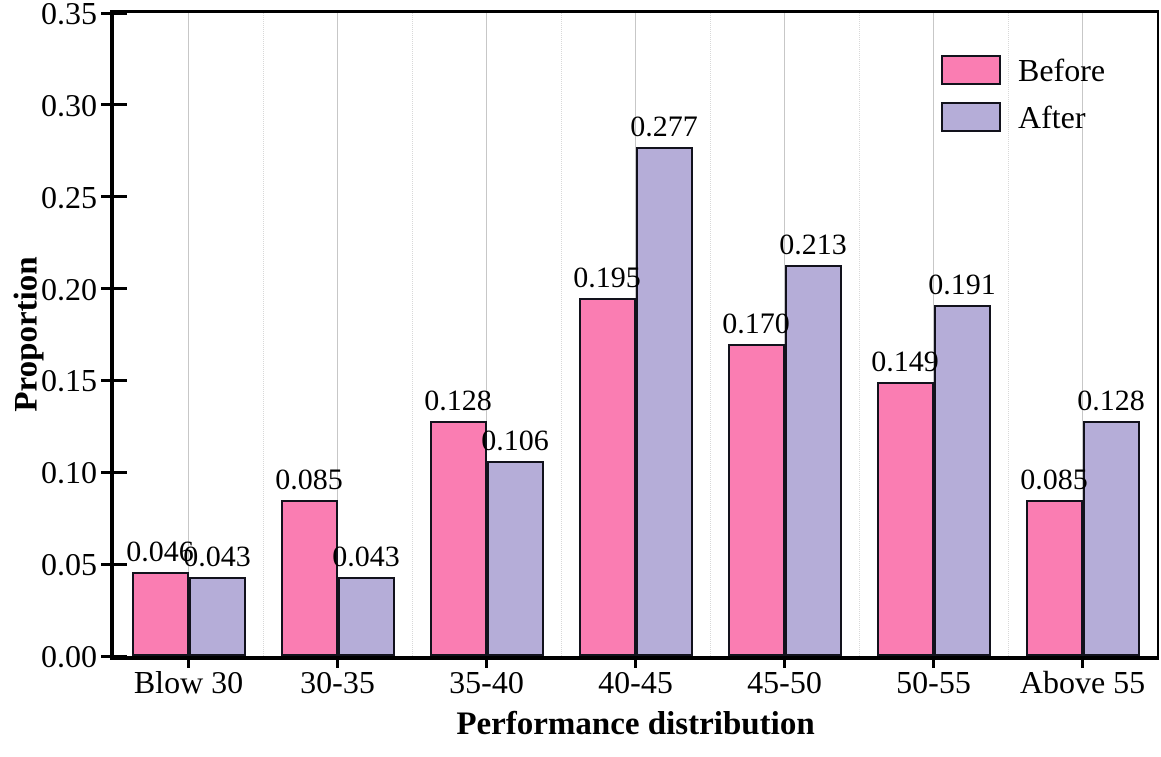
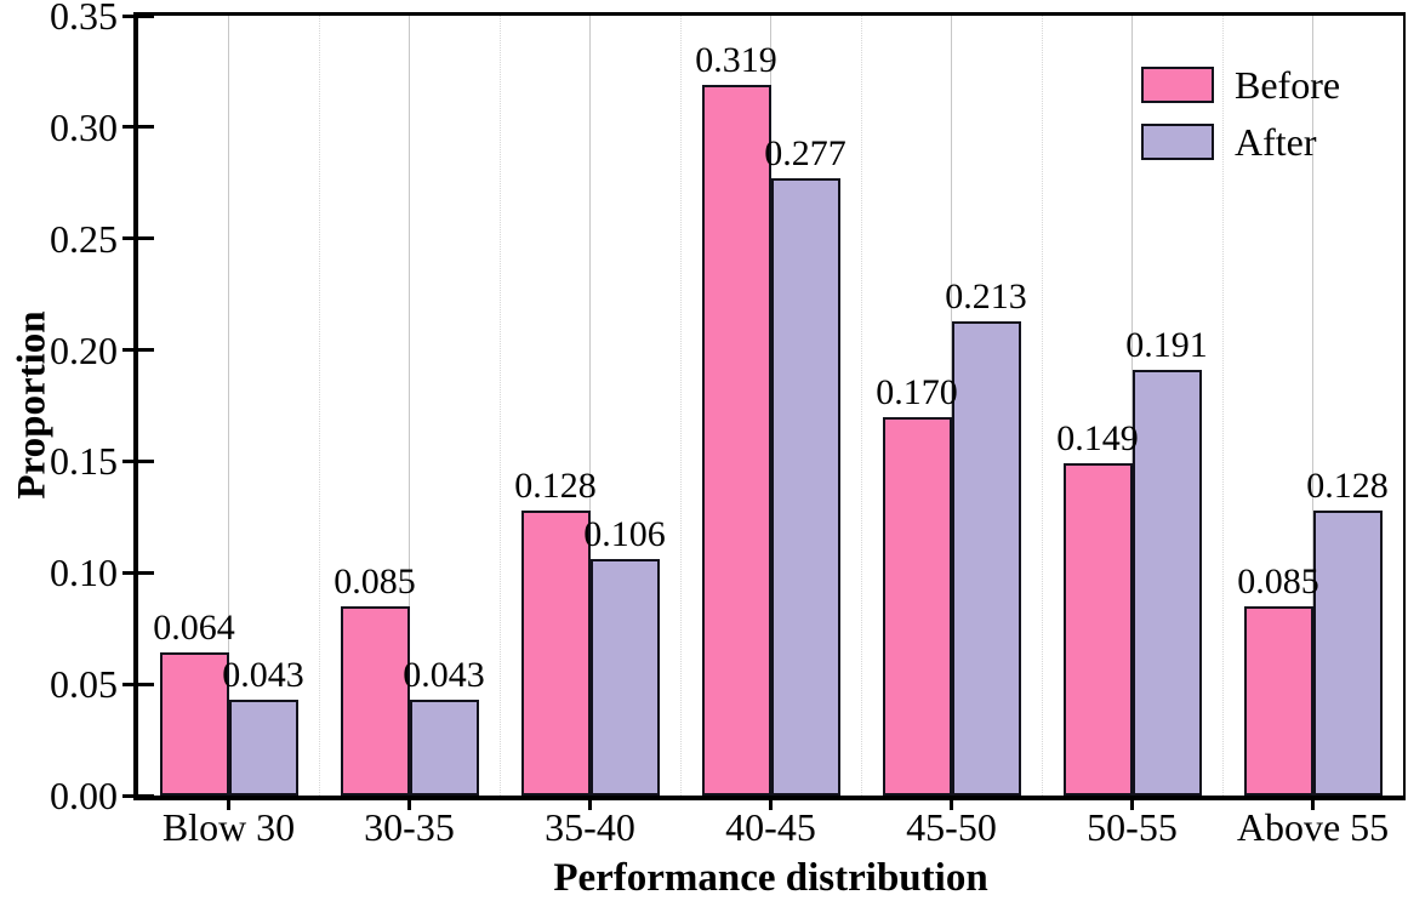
Before/Blow 30: 0.046 -> 0.064
Before/40-45: 0.195 -> 0.319
